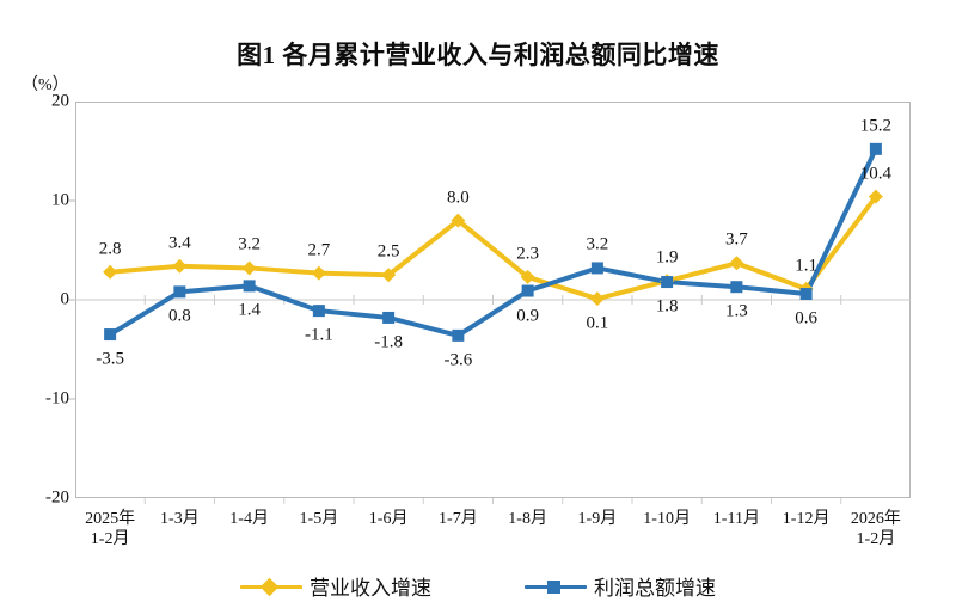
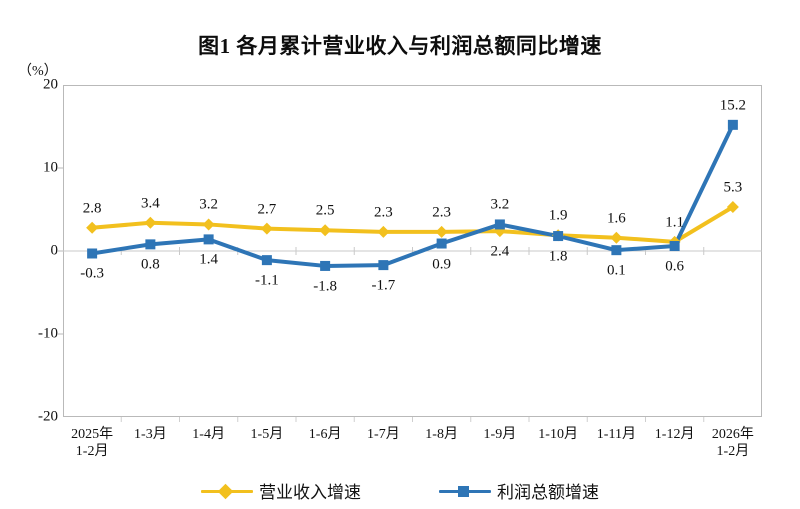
利润总额增速/2025年 1-2月: -3.5 -> -0.3
营业收入增速/1-7月: 8.0 -> 2.3
利润总额增速/1-7月: -3.6 -> -1.7
营业收入增速/1-9月: 0.1 -> 2.4
营业收入增速/1-11月: 3.7 -> 1.6
利润总额增速/1-11月: 1.3 -> 0.1
营业收入增速/2026年 1-2月: 10.4 -> 5.3
